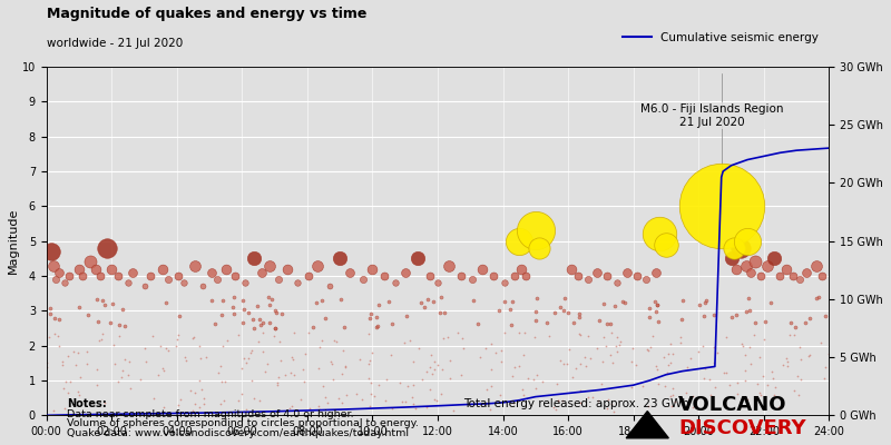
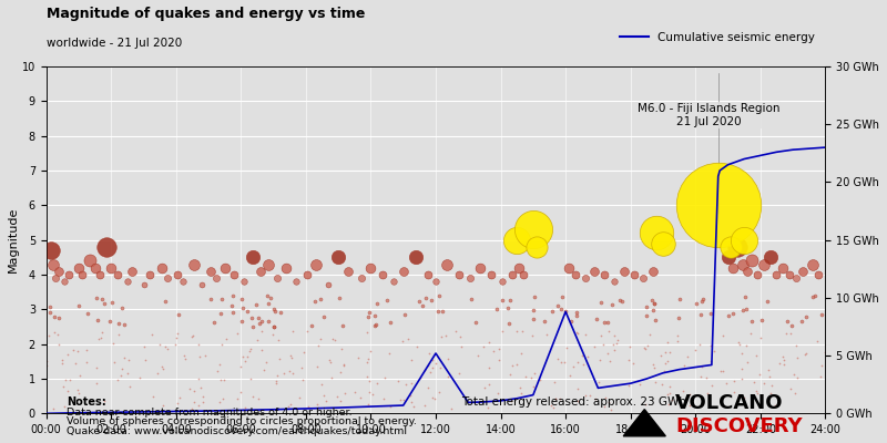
Cumulative seismic energy/12:00: 0.8 GWh -> 5.2 GWh
Cumulative seismic energy/16:00: 1.9 GWh -> 8.8 GWh
